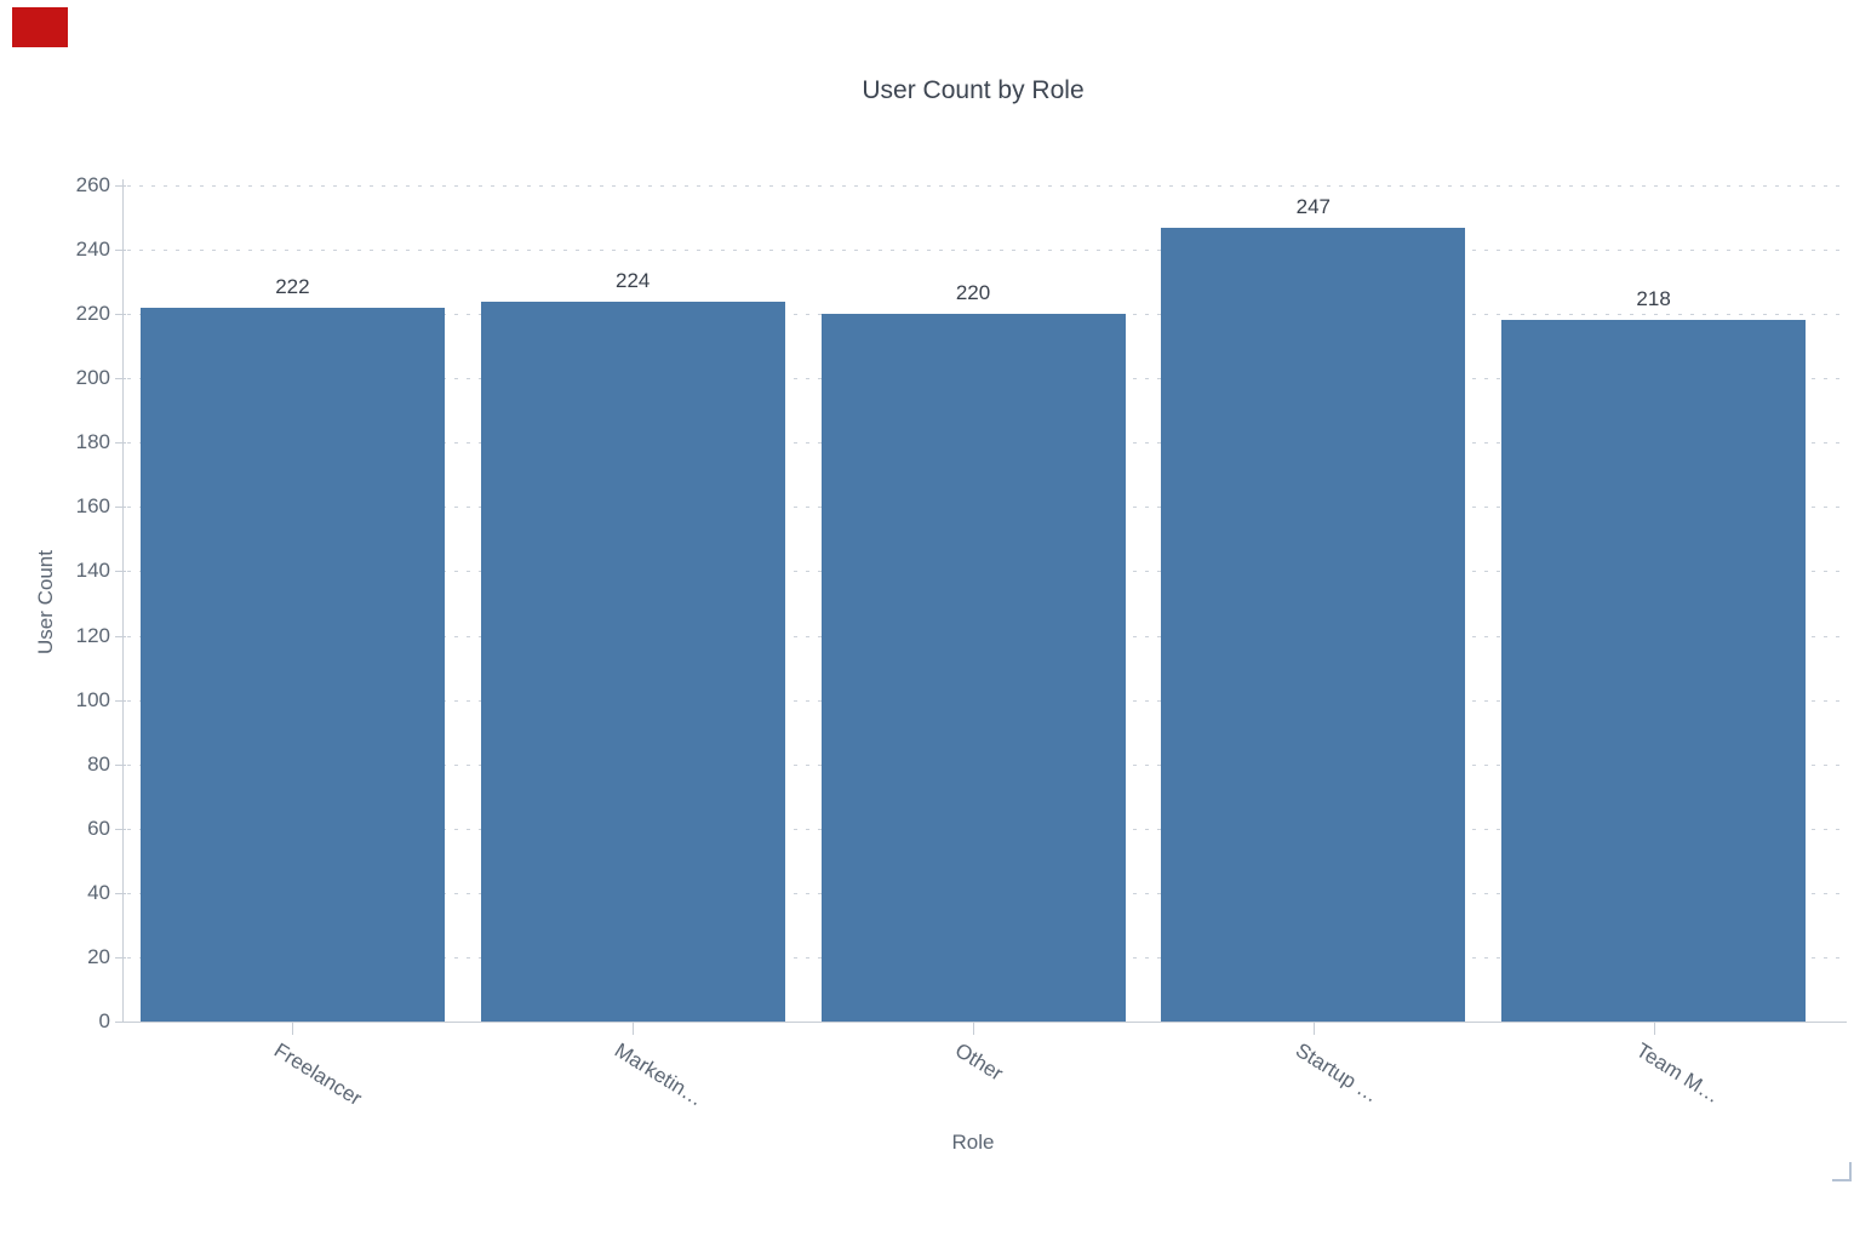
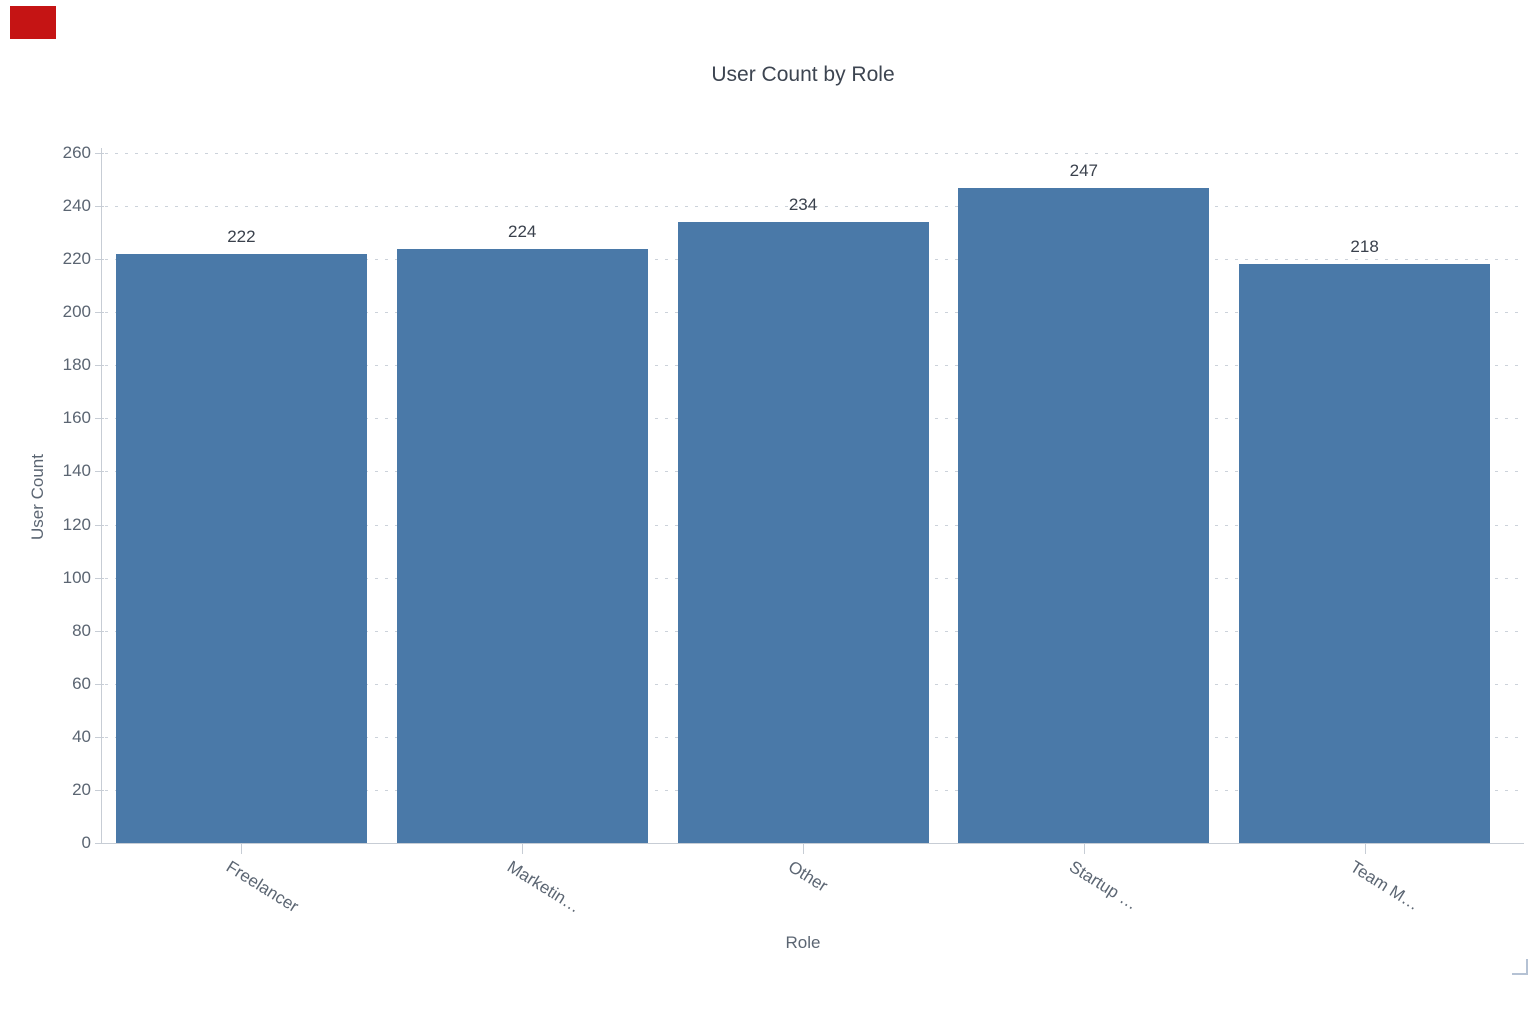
Other: 220 -> 234
